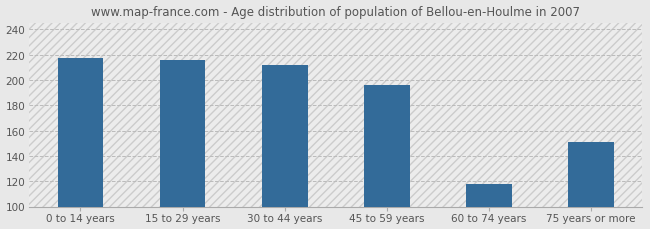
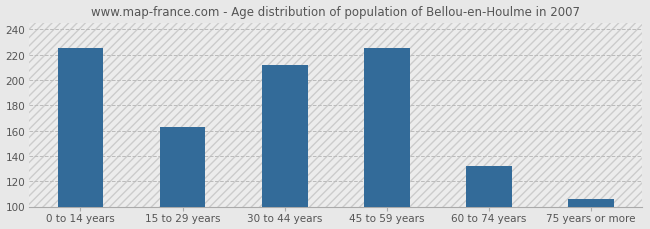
0 to 14 years: 217 -> 225
15 to 29 years: 216 -> 163
45 to 59 years: 196 -> 225
60 to 74 years: 118 -> 132
75 years or more: 151 -> 106
